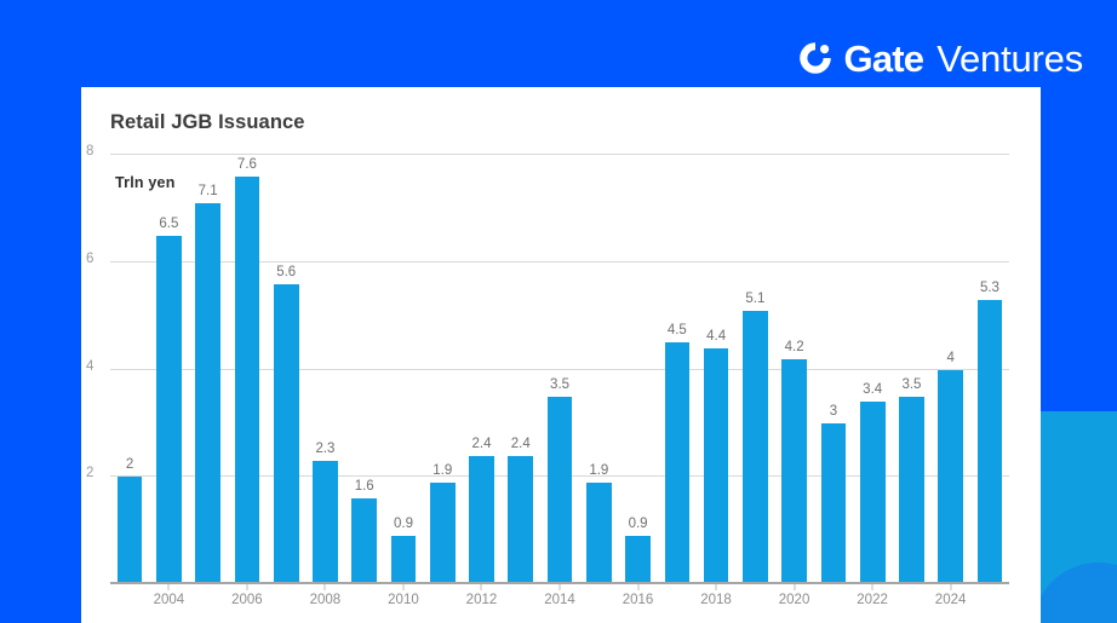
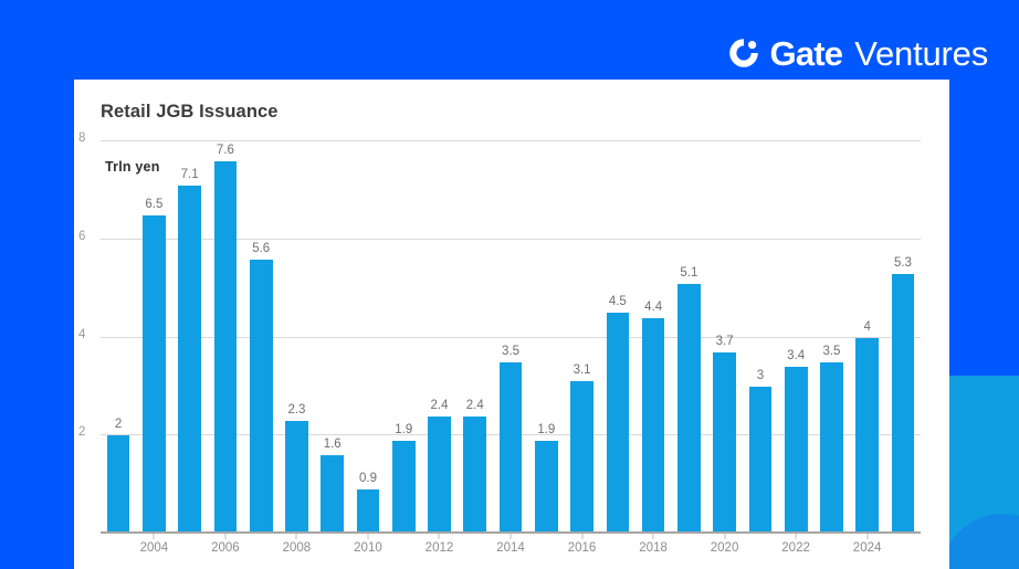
2016: 0.9 -> 3.1
2020: 4.2 -> 3.7
